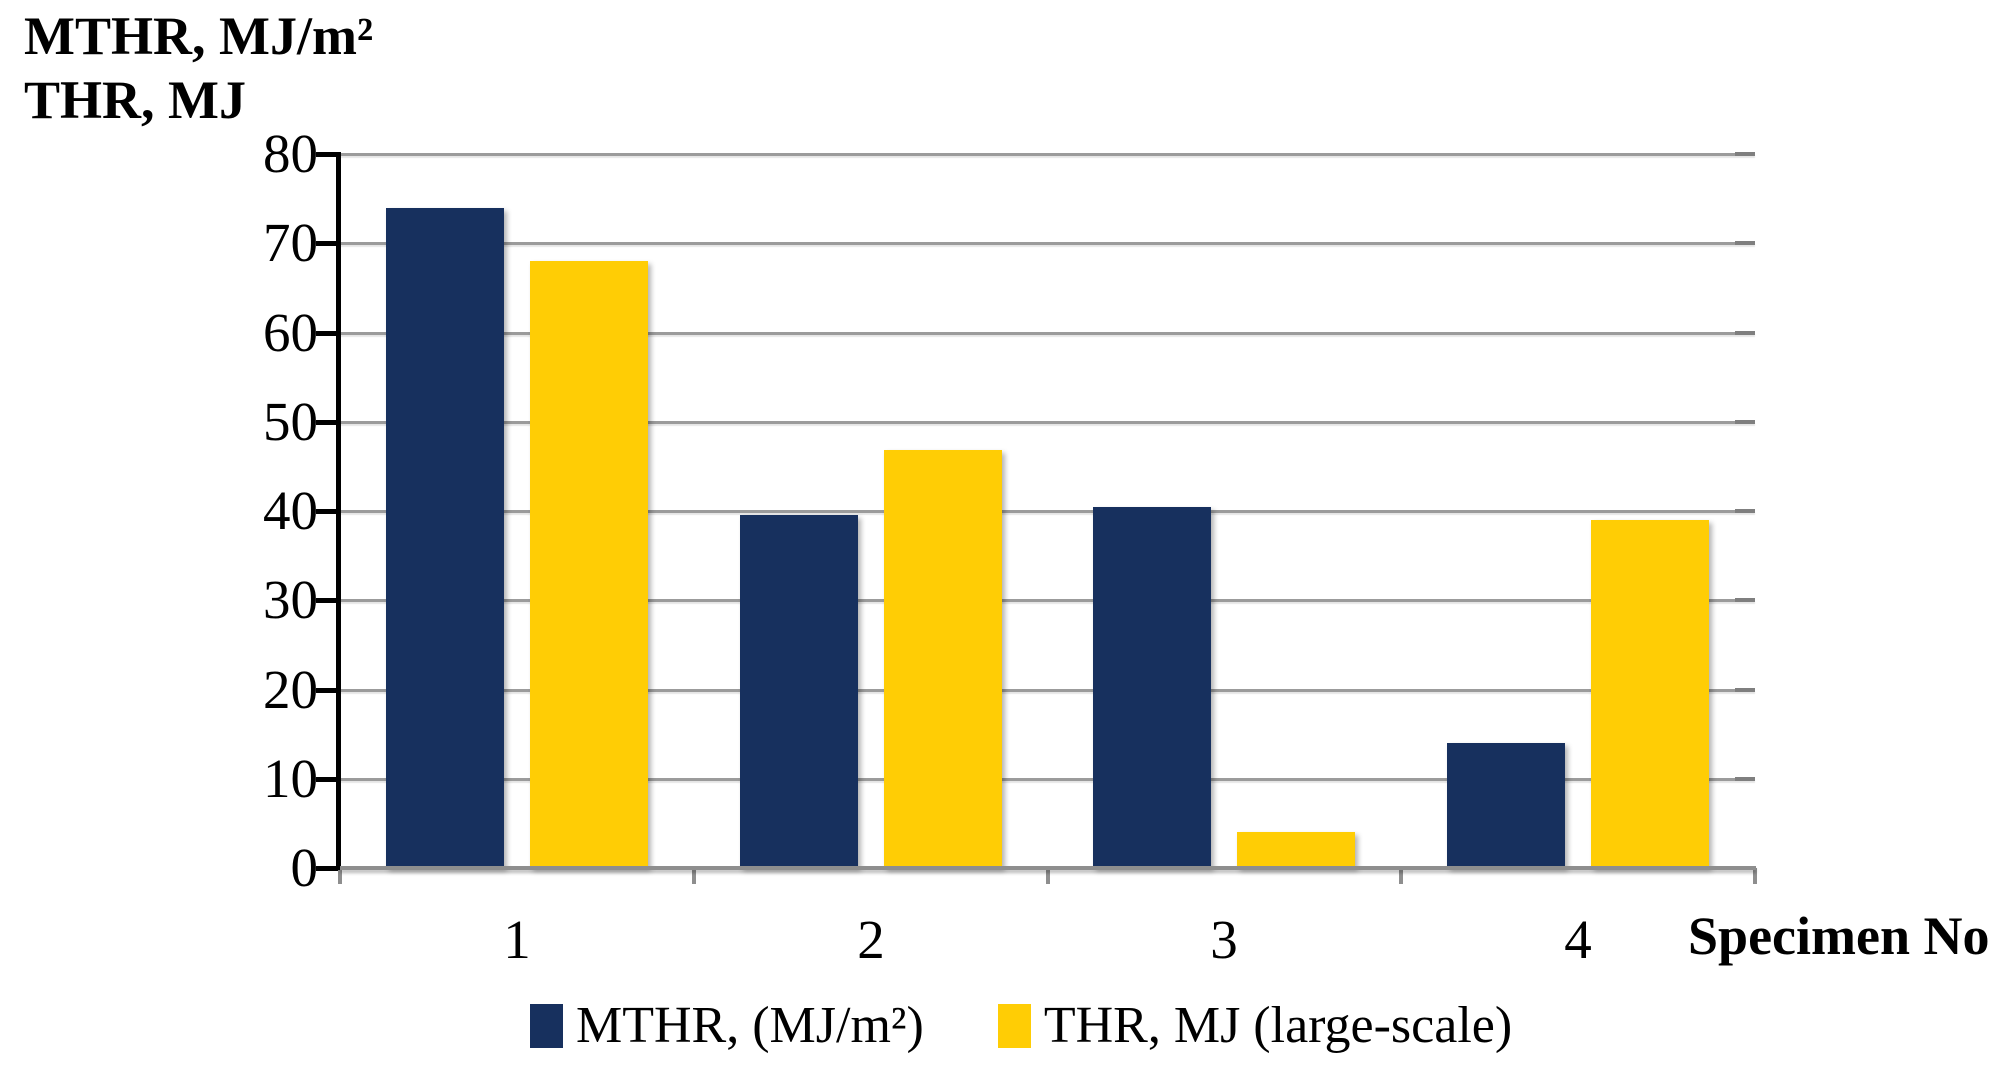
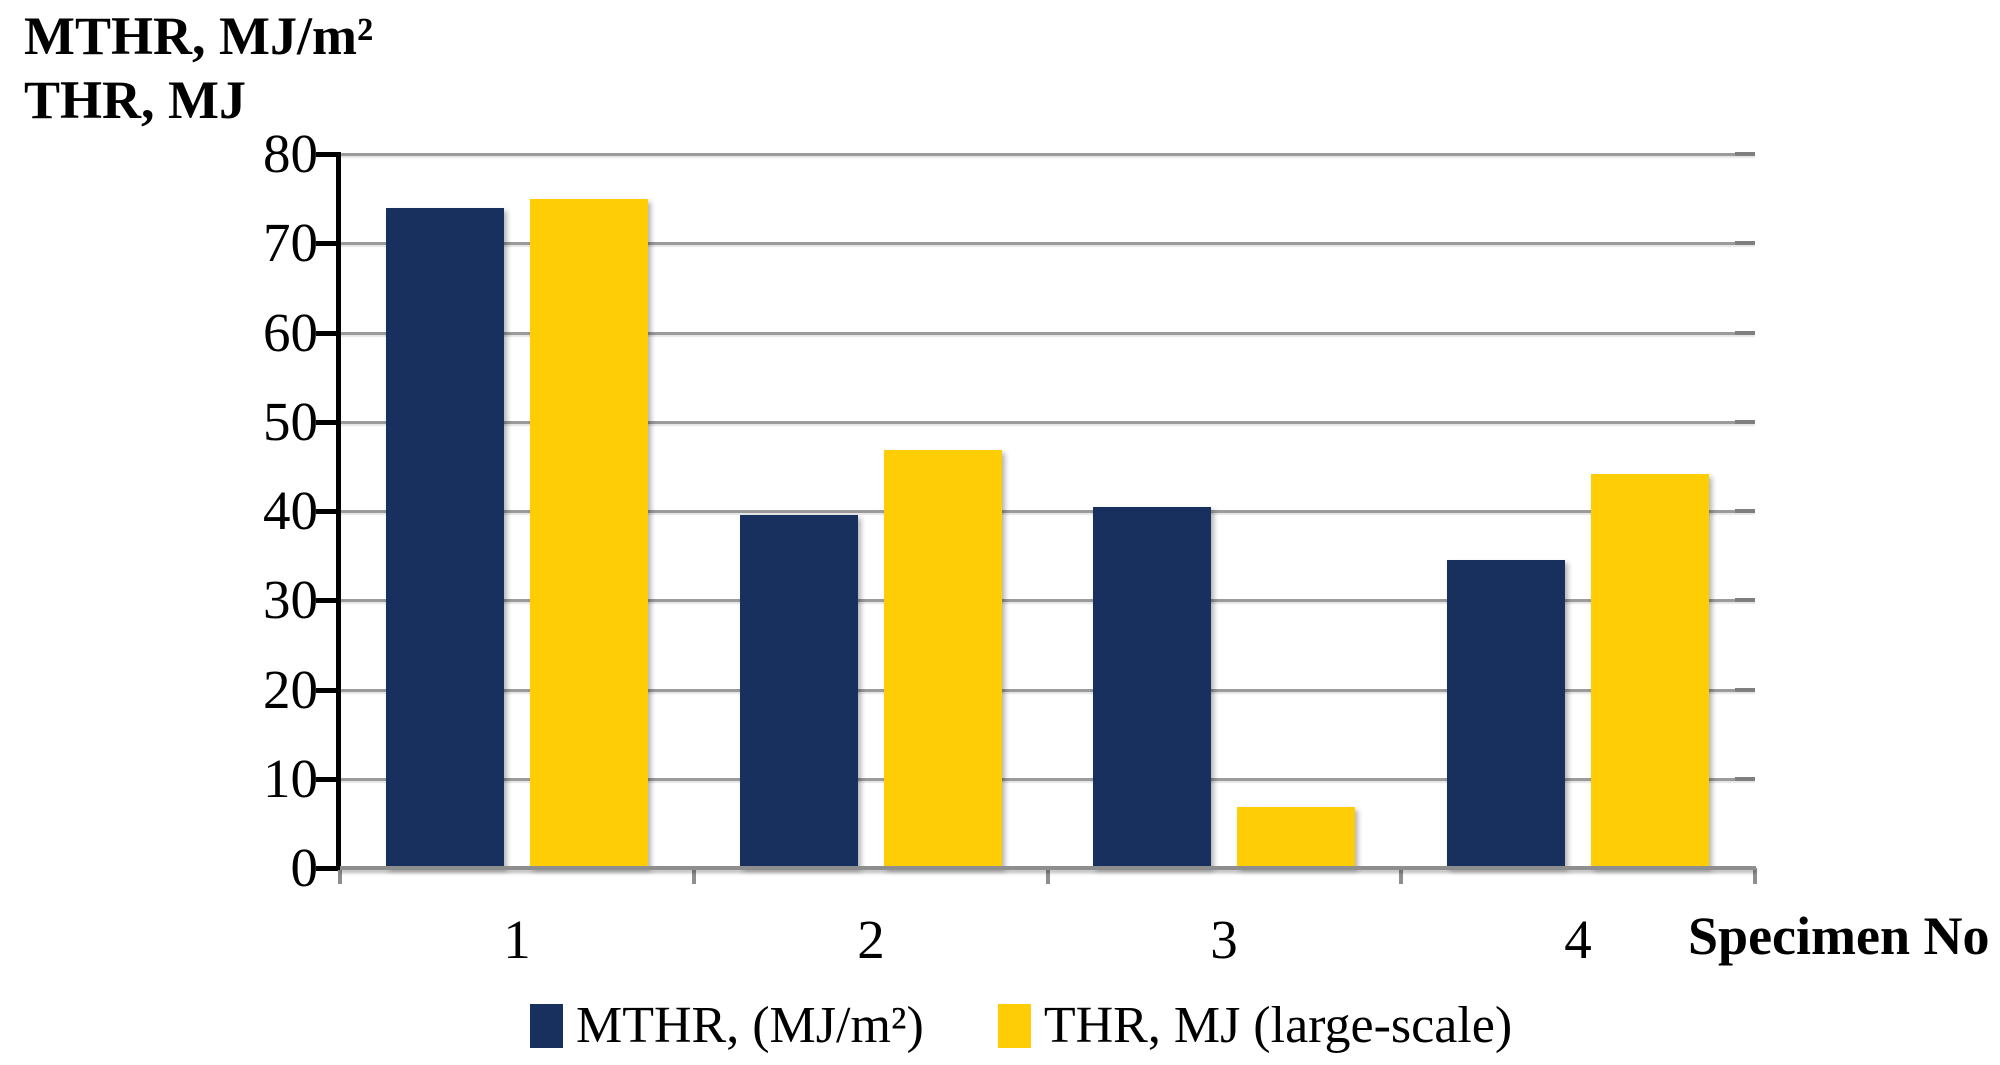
THR, MJ (large-scale)/1: 68 -> 75
THR, MJ (large-scale)/3: 4 -> 7
MTHR, (MJ/m²)/4: 14 -> 34
THR, MJ (large-scale)/4: 39 -> 44
